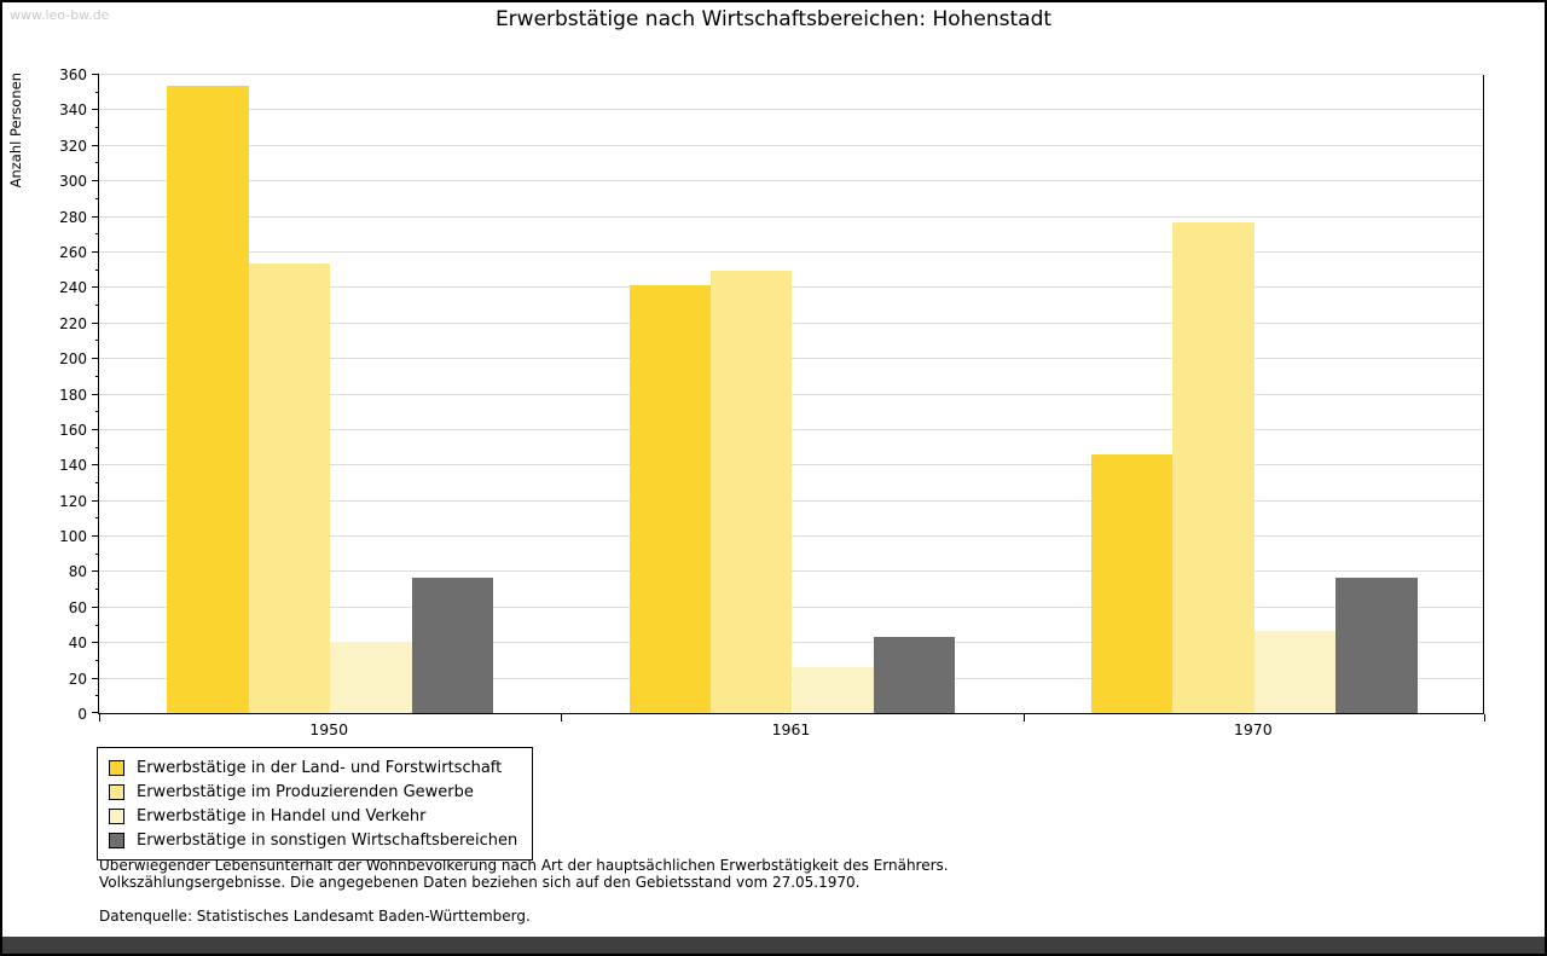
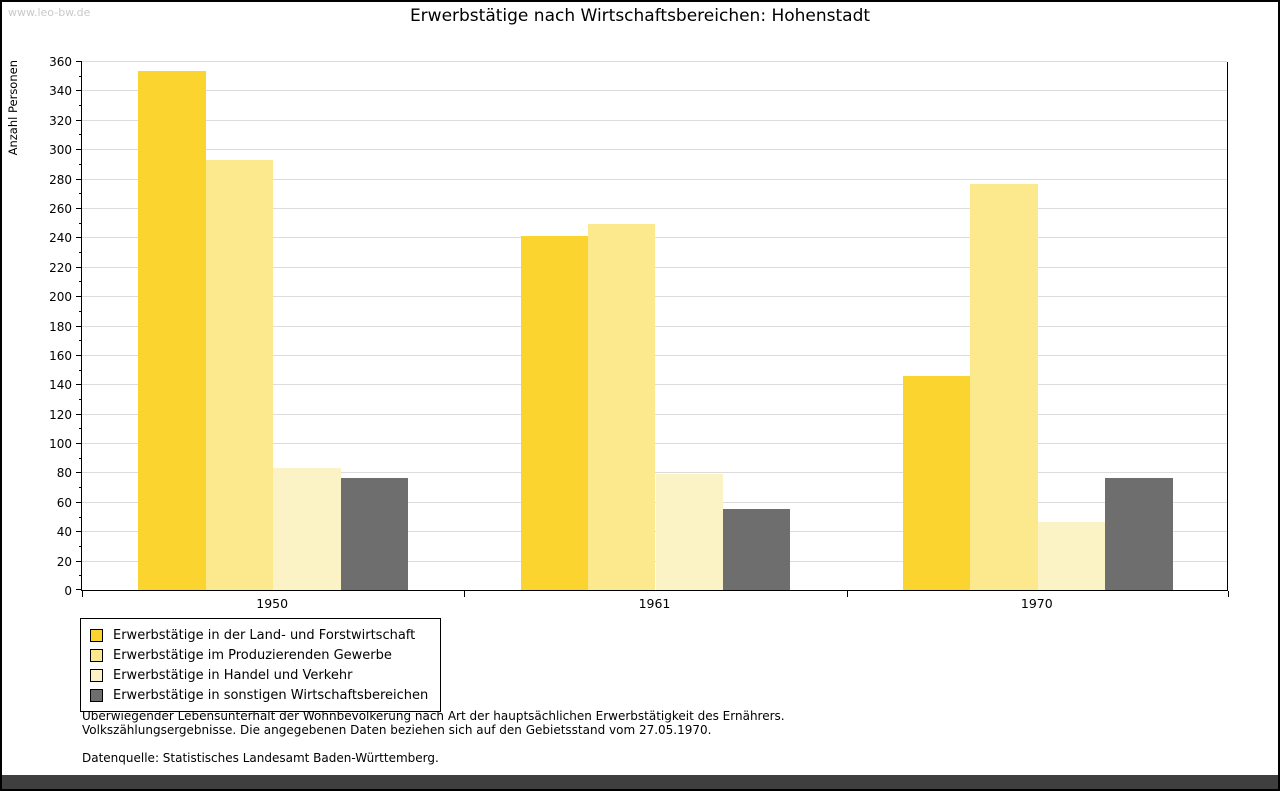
Erwerbstätige im Produzierenden Gewerbe/1950: 253 -> 293
Erwerbstätige in Handel und Verkehr/1950: 40 -> 83
Erwerbstätige in Handel und Verkehr/1961: 26 -> 79
Erwerbstätige in sonstigen Wirtschaftsbereichen/1961: 43 -> 55
